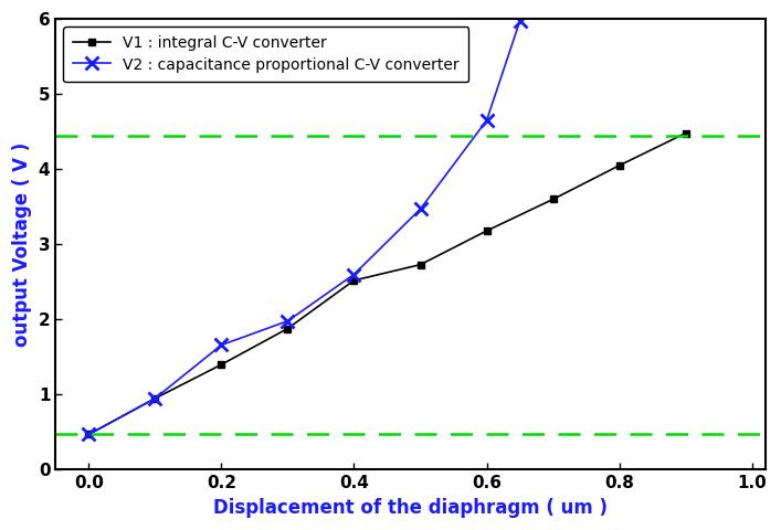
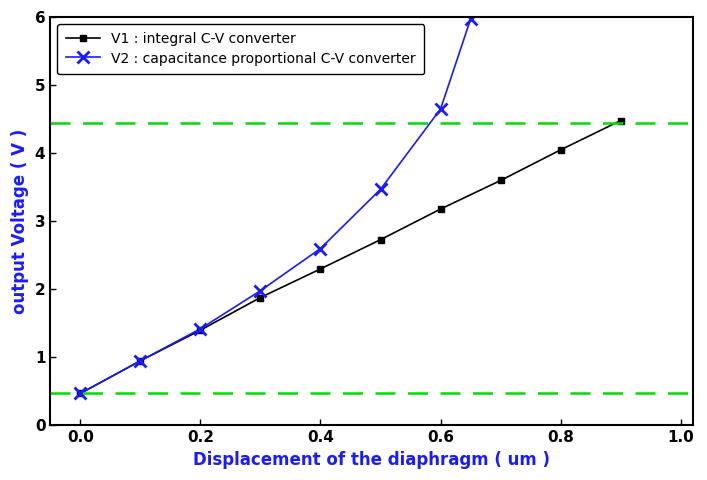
V2 : capacitance proportional C-V converter/0.2: 1.66 -> 1.42
V1 : integral C-V converter/0.4: 2.52 -> 2.30
